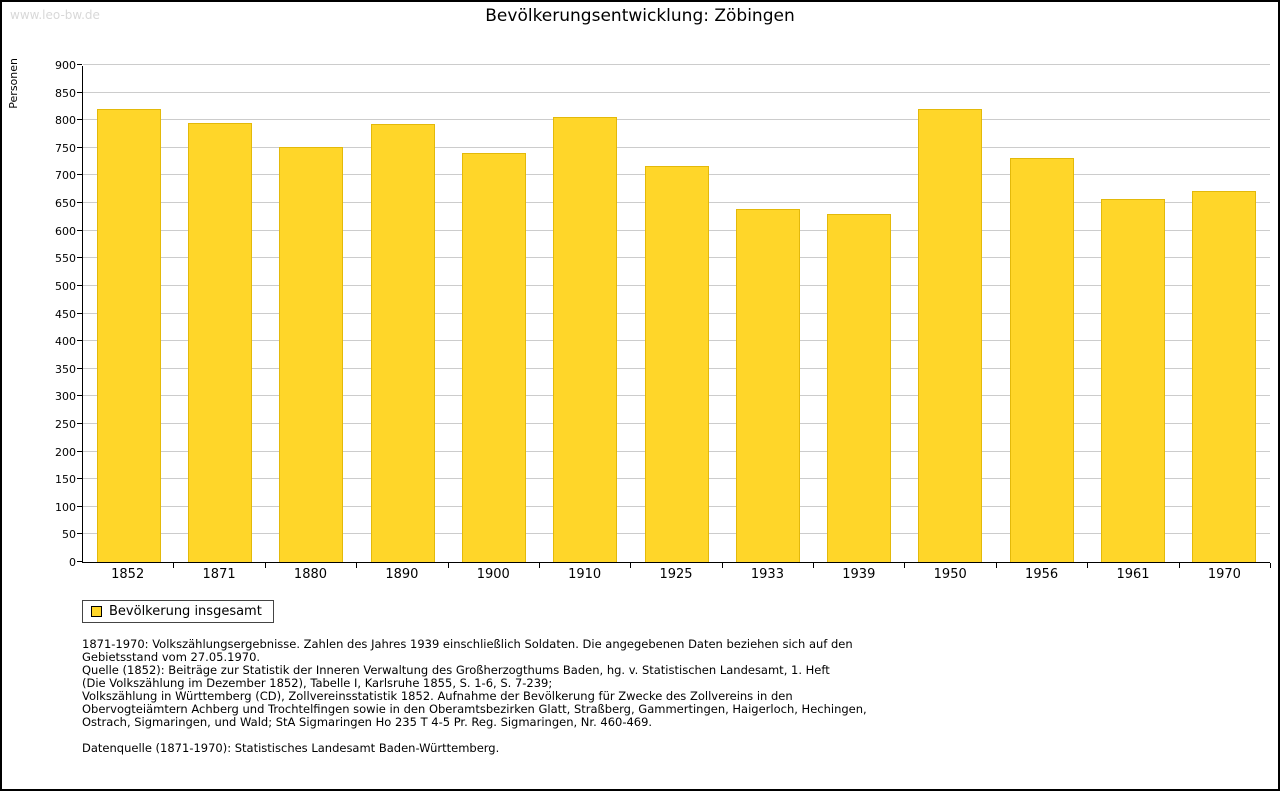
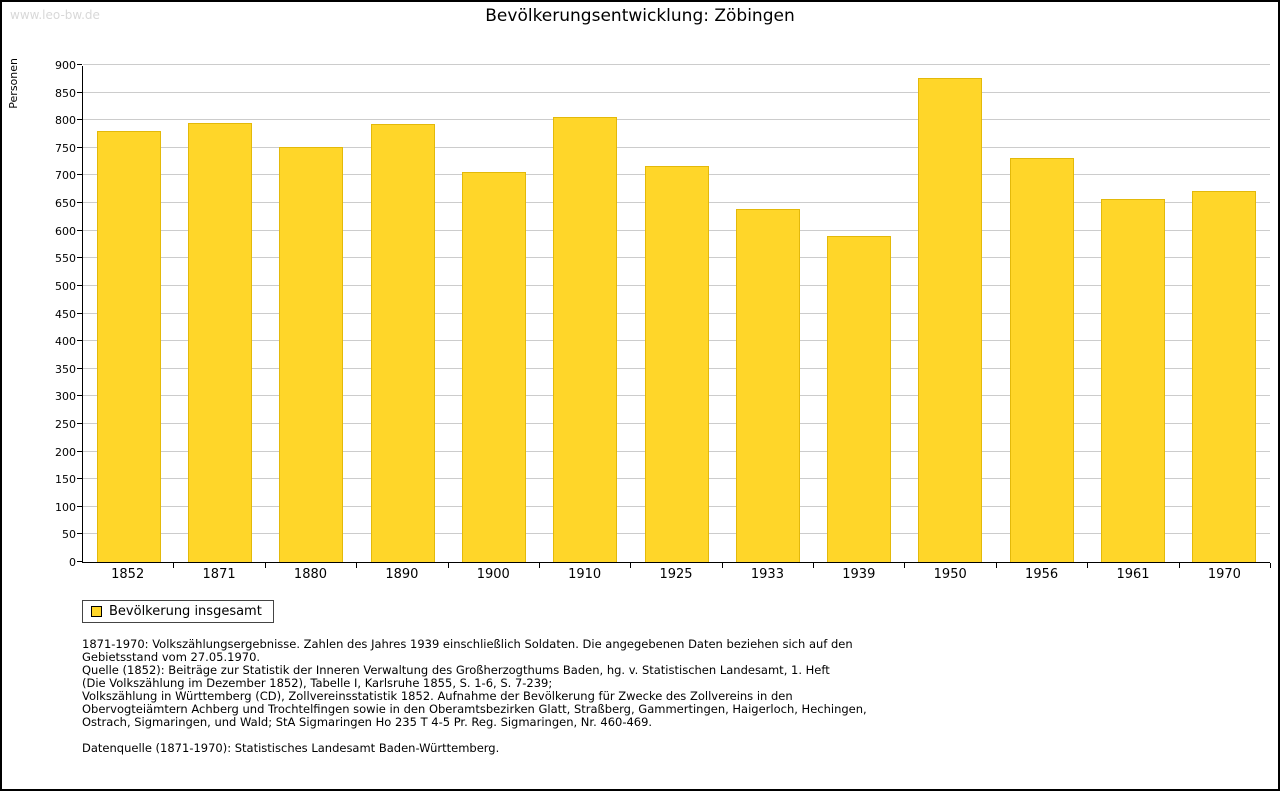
1852: 820 -> 780
1900: 740 -> 710
1939: 630 -> 590
1950: 820 -> 880
